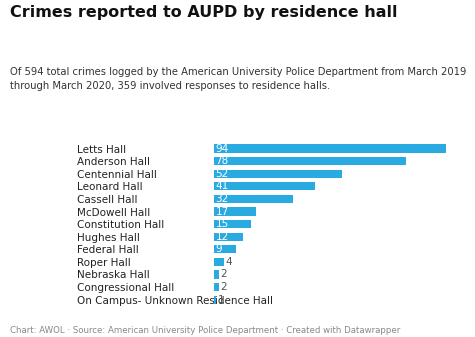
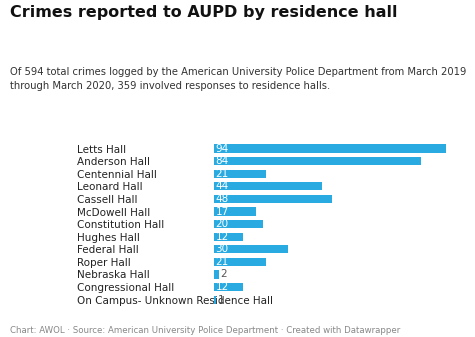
Anderson Hall: 78 -> 84
Centennial Hall: 52 -> 21
Leonard Hall: 41 -> 44
Cassell Hall: 32 -> 48
Constitution Hall: 15 -> 20
Federal Hall: 9 -> 30
Roper Hall: 4 -> 21
Congressional Hall: 2 -> 12
